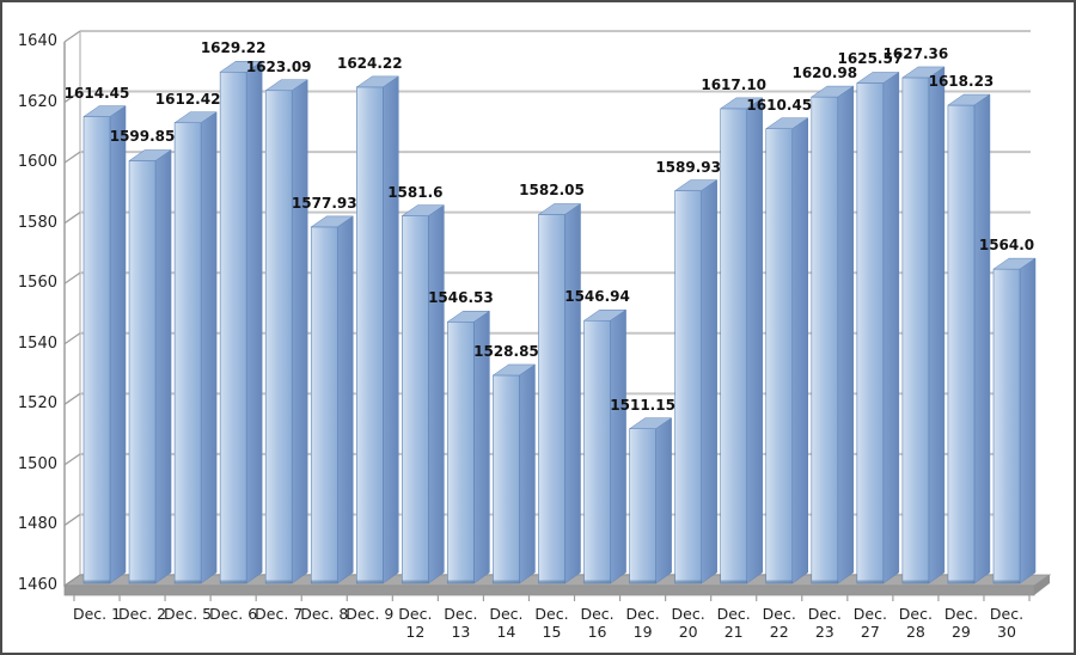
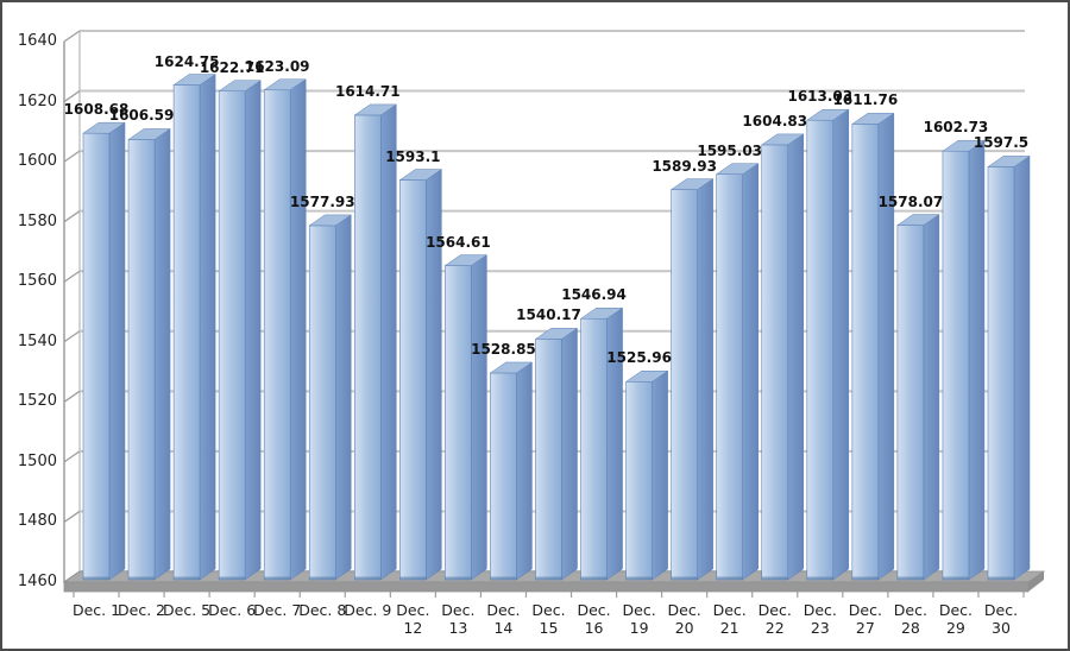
Dec. 1: 1614.45 -> 1608.68
Dec. 2: 1599.85 -> 1606.59
Dec. 5: 1612.42 -> 1624.75
Dec. 6: 1629.22 -> 1622.71
Dec. 9: 1624.22 -> 1614.71
Dec. 12: 1581.6 -> 1593.1
Dec. 13: 1546.53 -> 1564.61
Dec. 15: 1582.05 -> 1540.17
Dec. 19: 1511.15 -> 1525.96
Dec. 21: 1617.10 -> 1595.03
Dec. 22: 1610.45 -> 1604.83
Dec. 23: 1620.98 -> 1613.03
Dec. 27: 1625.57 -> 1611.76
Dec. 28: 1627.36 -> 1578.07
Dec. 29: 1618.23 -> 1602.73
Dec. 30: 1564.0 -> 1597.5
